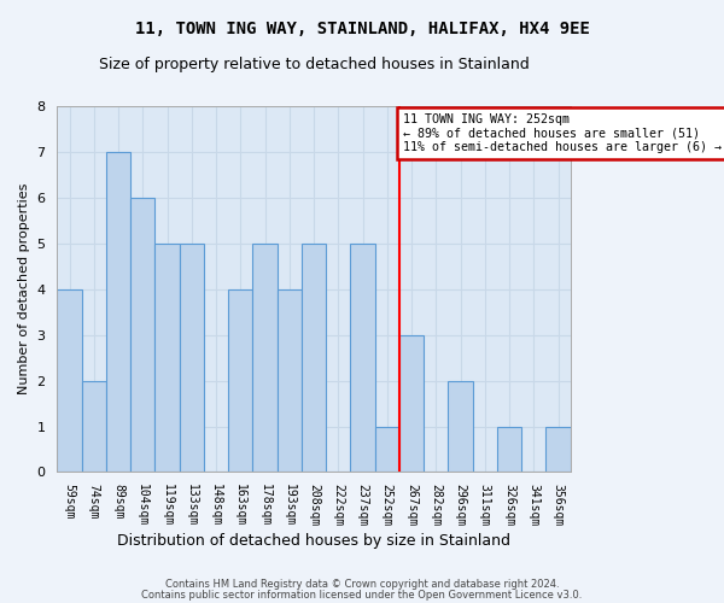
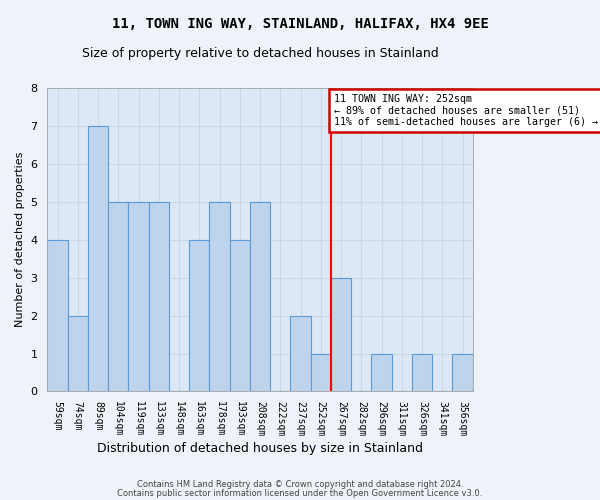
104sqm: 6 -> 5
237sqm: 5 -> 2
296sqm: 2 -> 1
